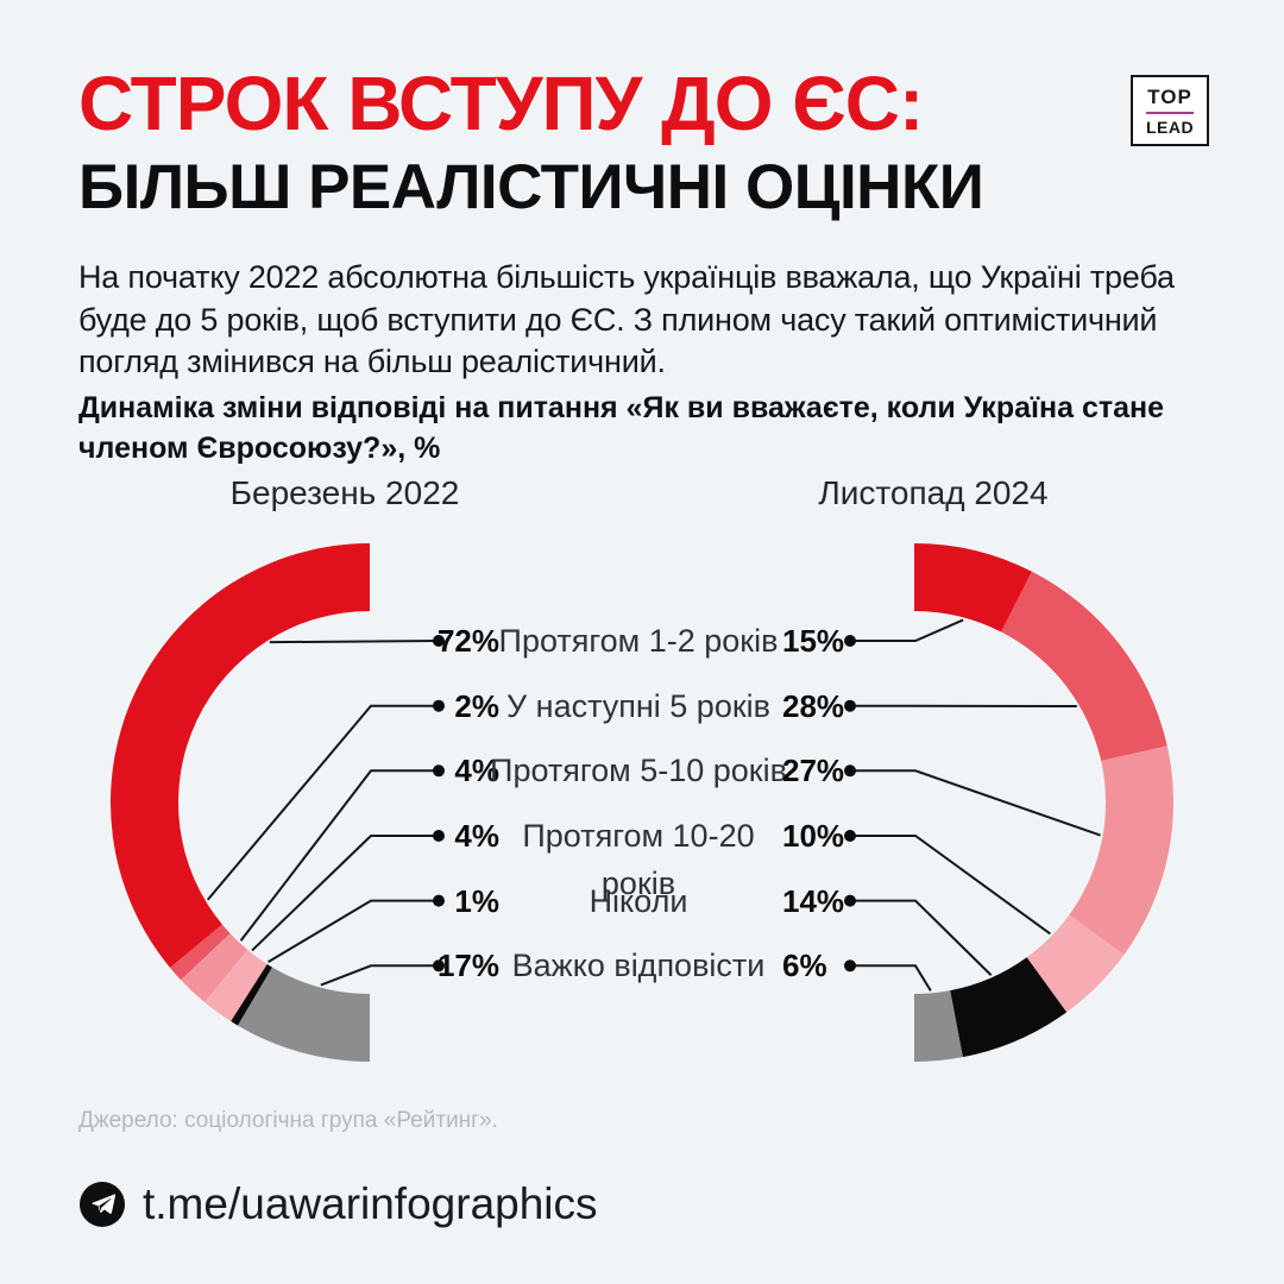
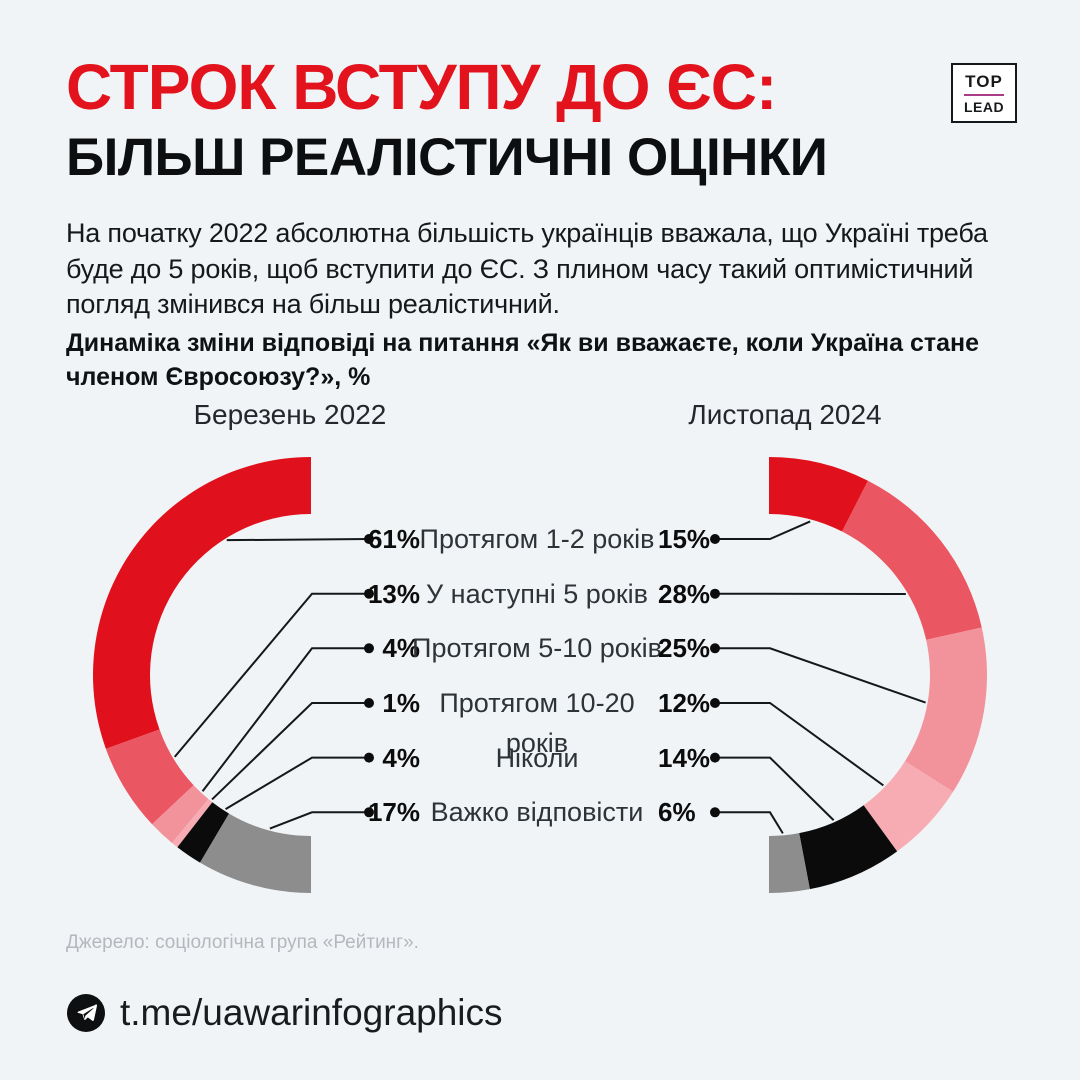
Березень 2022/Протягом 1-2 років: 72% -> 61%
Березень 2022/У наступні 5 років: 2% -> 13%
Листопад 2024/Протягом 5-10 років: 27% -> 25%
Березень 2022/Протягом 10-20 років: 4% -> 1%
Листопад 2024/Протягом 10-20 років: 10% -> 12%
Березень 2022/Ніколи: 1% -> 4%
